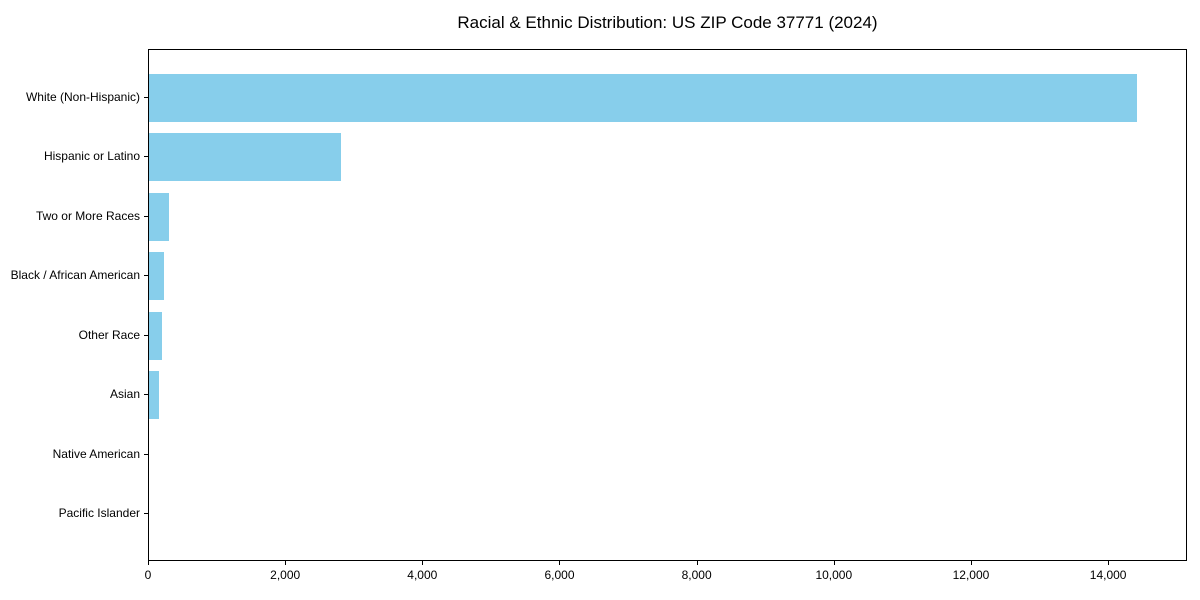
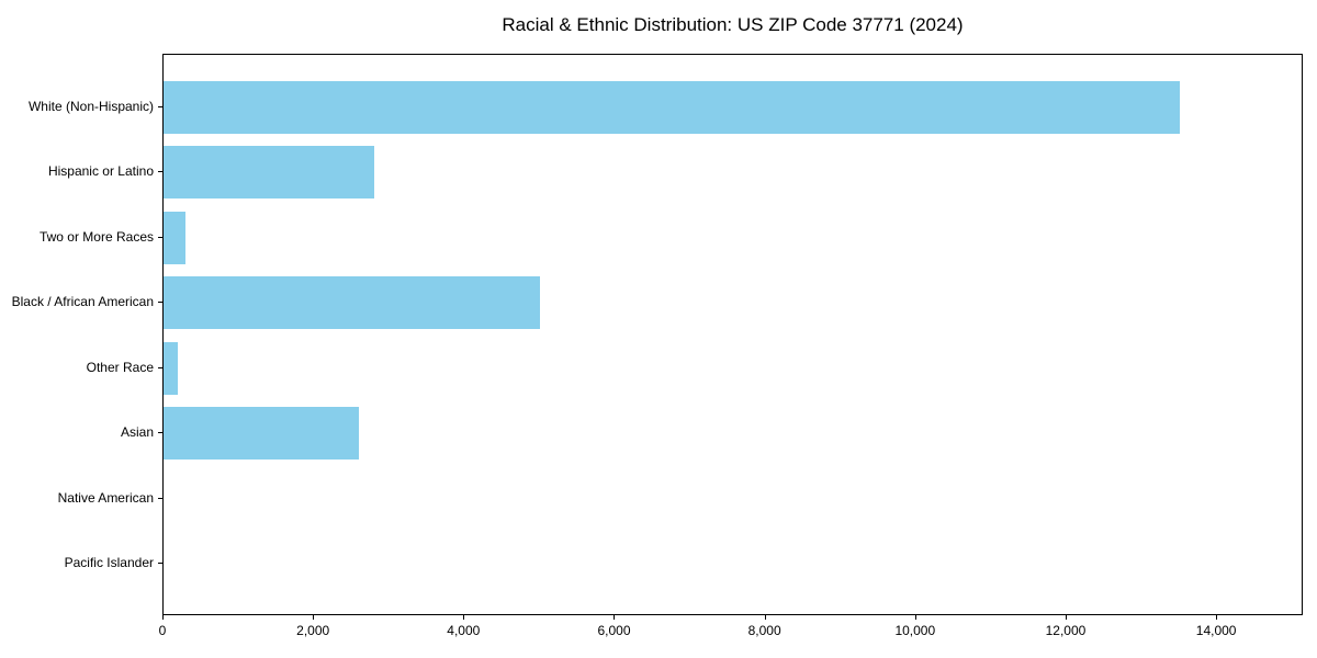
White (Non-Hispanic): 14400 -> 13500
Black / African American: 200 -> 5000
Asian: 200 -> 2600
